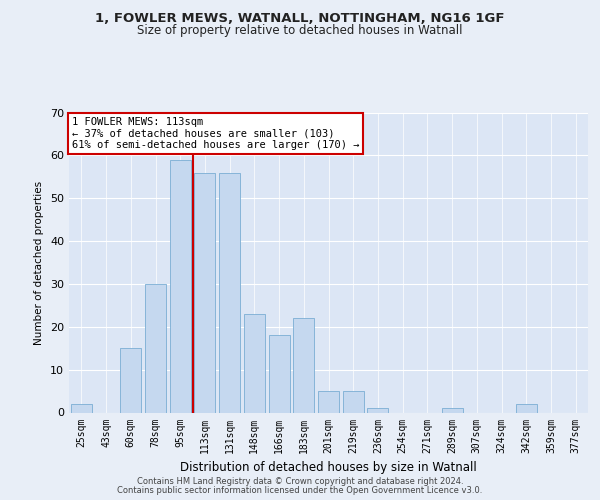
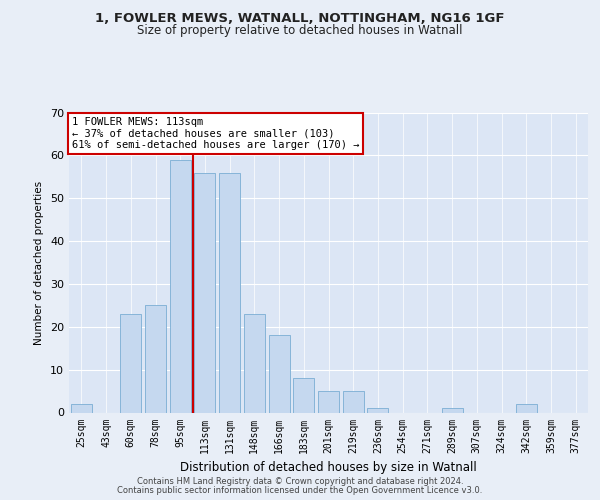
60sqm: 15 -> 23
78sqm: 30 -> 25
183sqm: 22 -> 8
